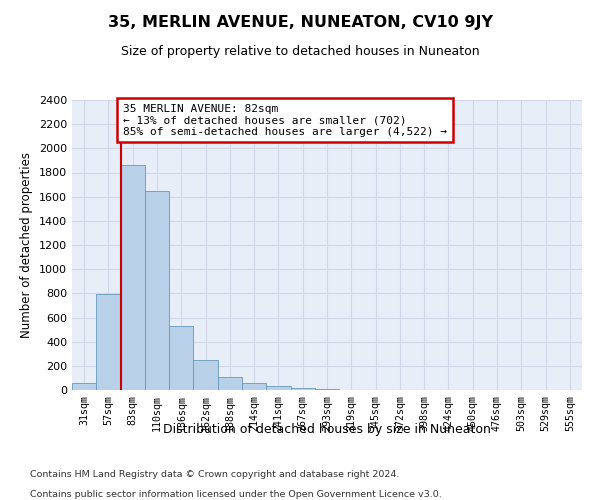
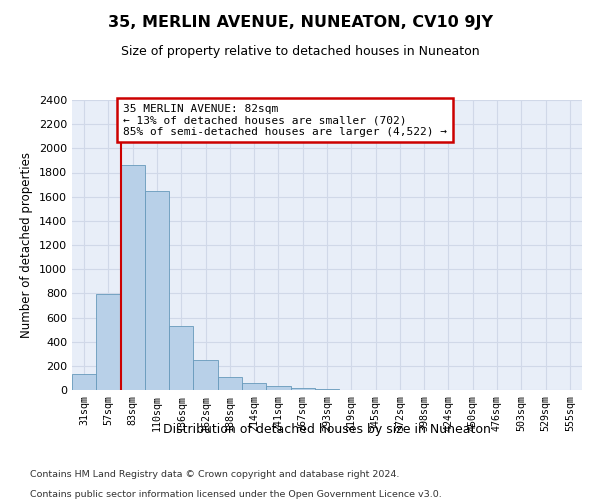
31sqm: 60 -> 130
